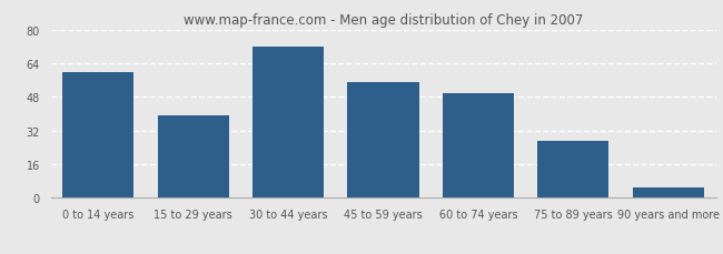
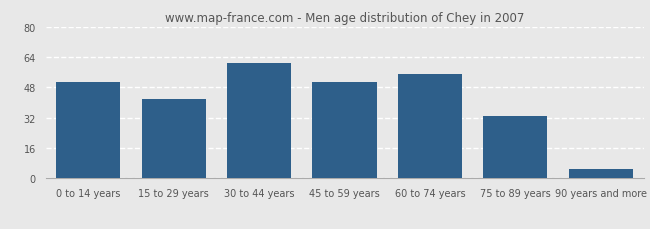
0 to 14 years: 60 -> 51
15 to 29 years: 39 -> 42
30 to 44 years: 72 -> 61
45 to 59 years: 55 -> 51
60 to 74 years: 50 -> 55
75 to 89 years: 27 -> 33
